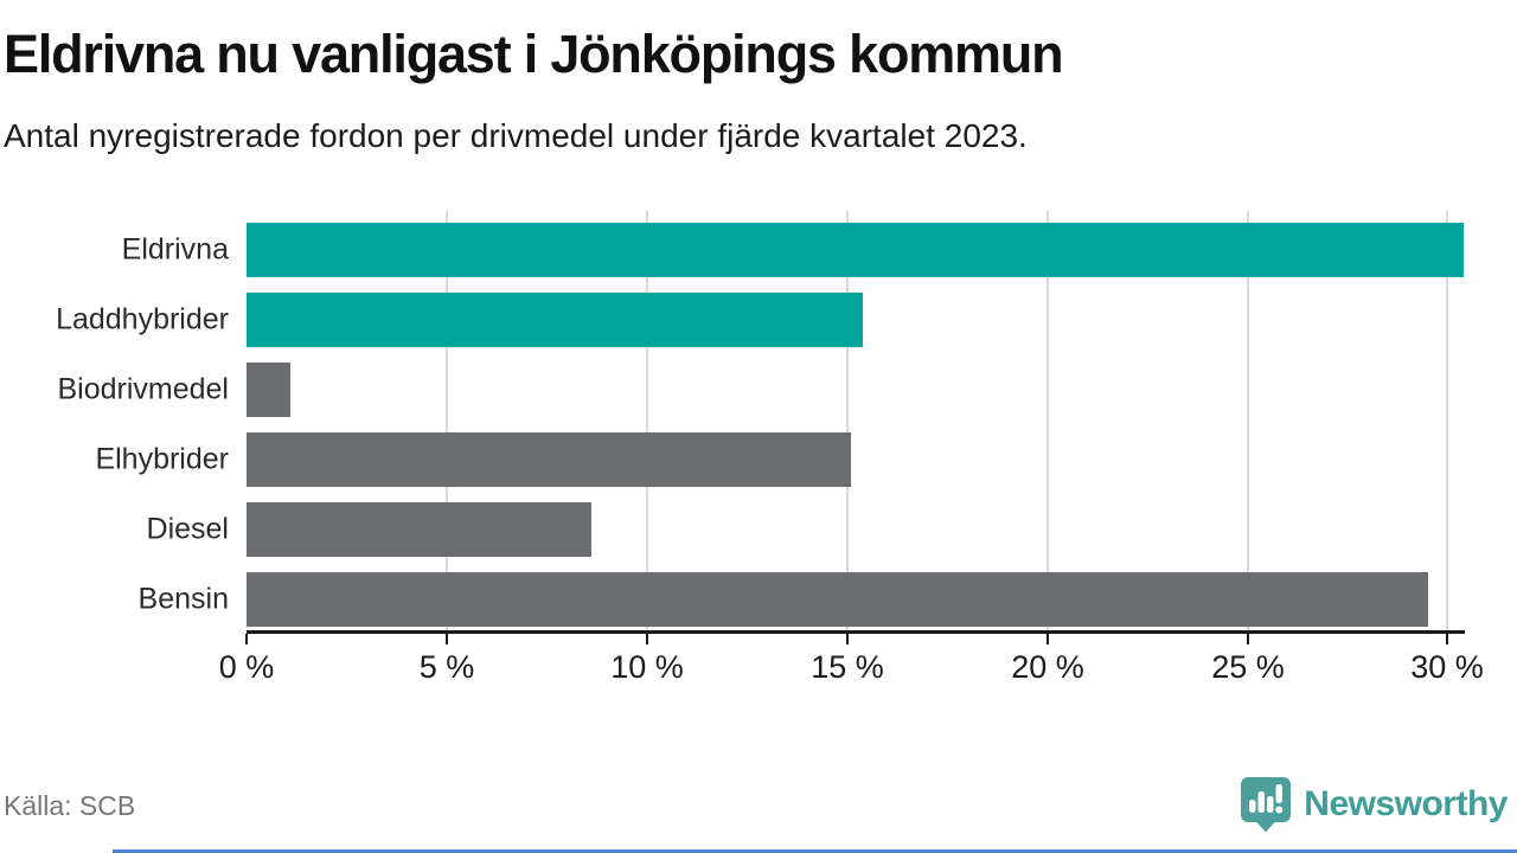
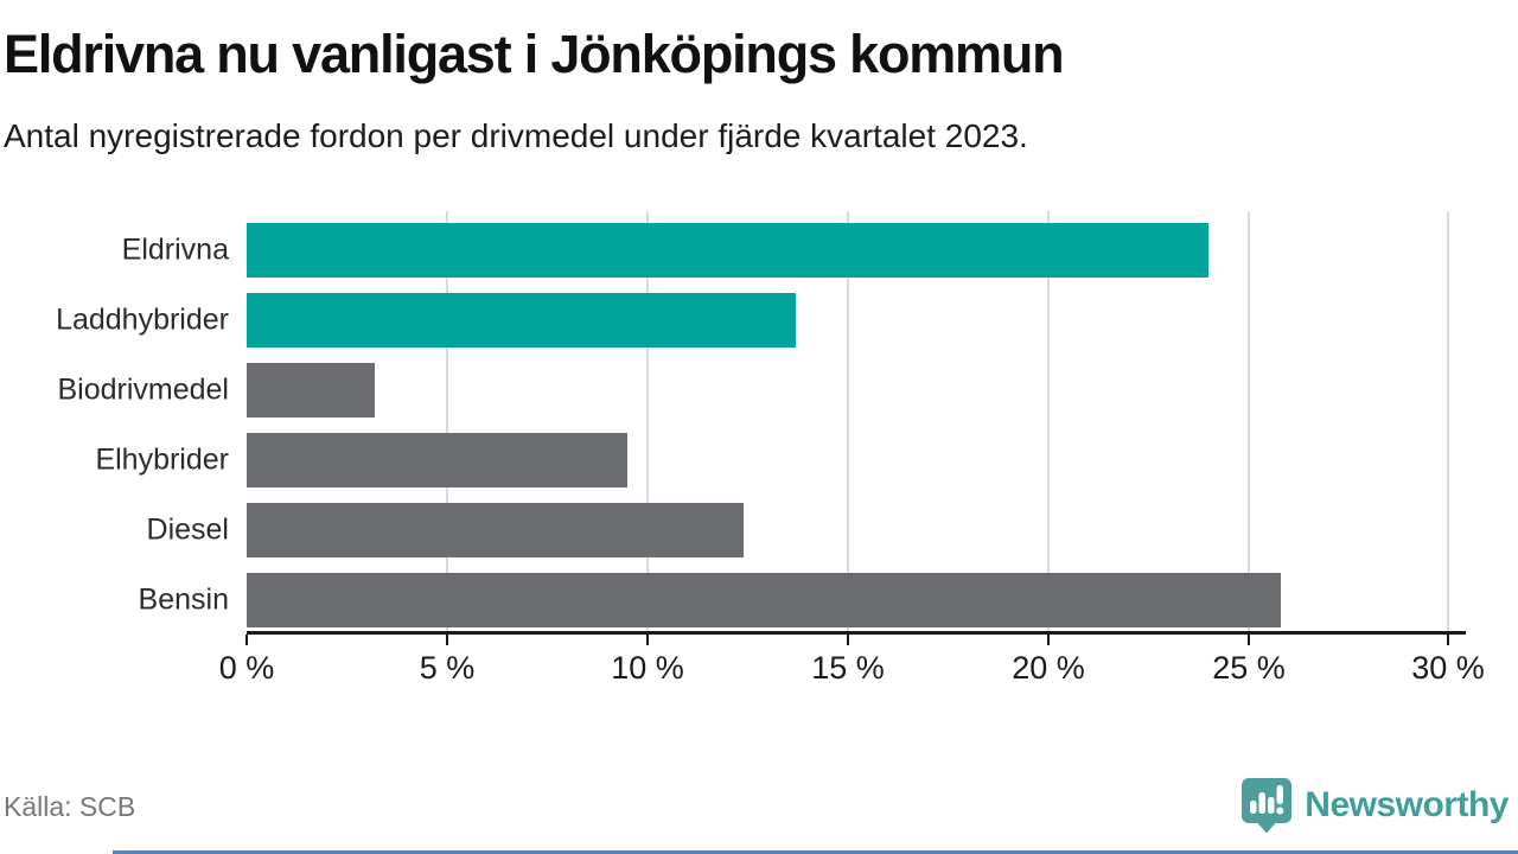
Eldrivna: 30.4% -> 24.0%
Laddhybrider: 15.4% -> 13.7%
Biodrivmedel: 1.1% -> 3.2%
Elhybrider: 15.1% -> 9.5%
Diesel: 8.6% -> 12.4%
Bensin: 29.5% -> 25.8%
